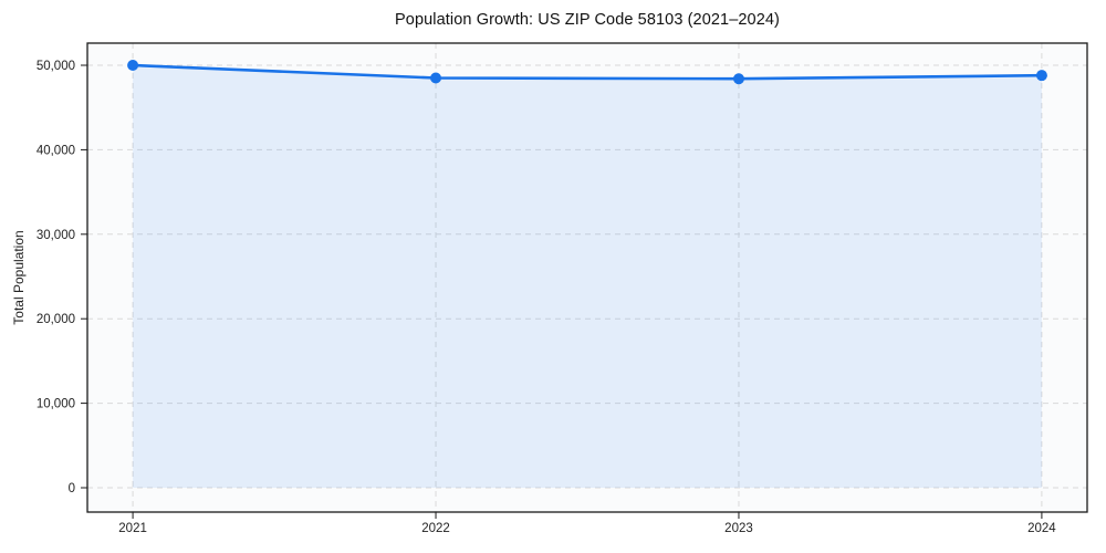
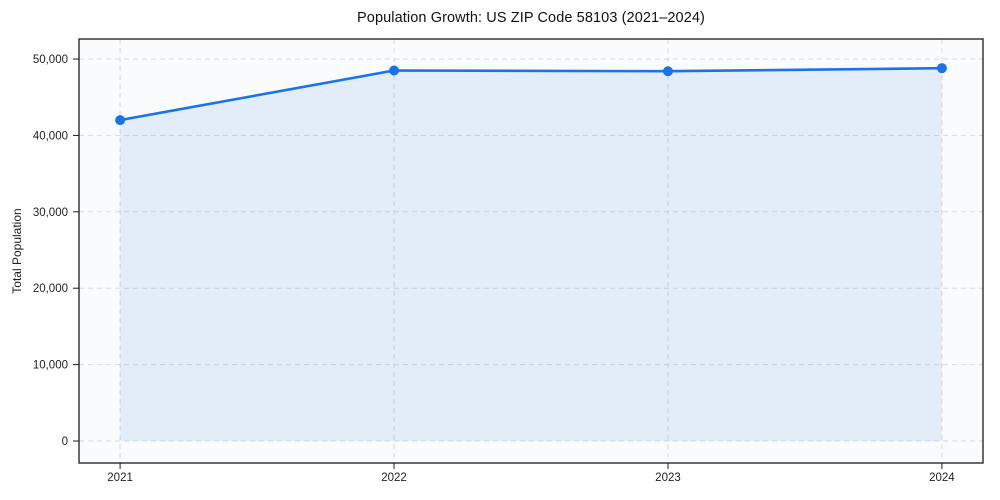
2021: 50000 -> 42000
